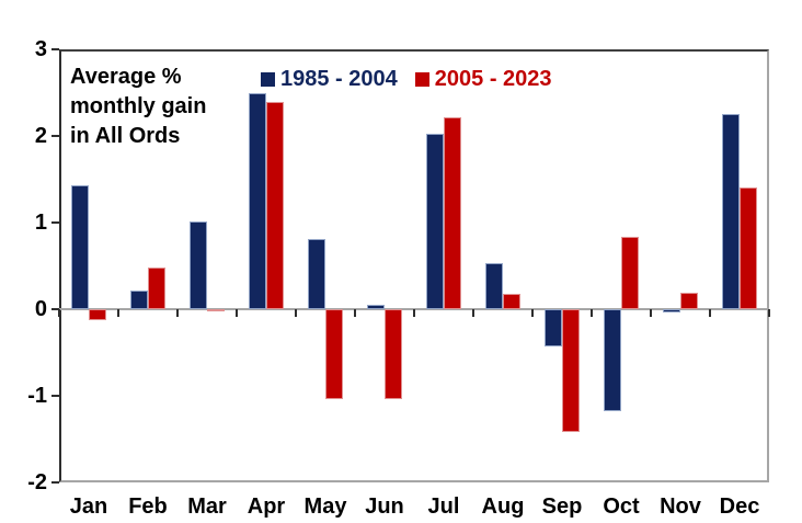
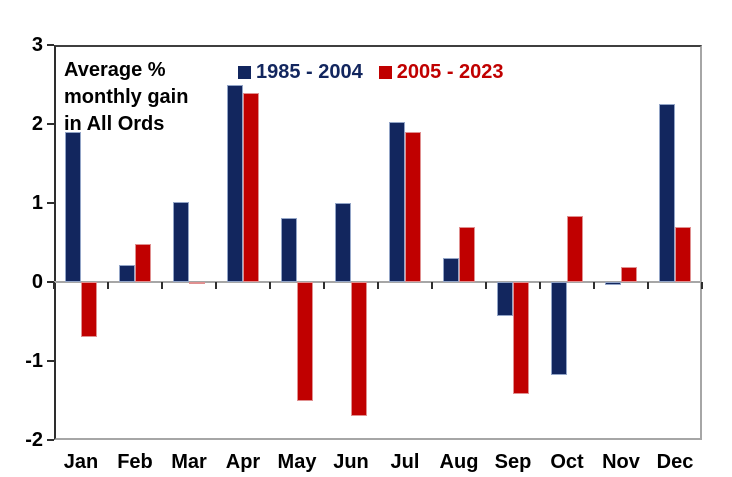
1985 - 2004/Jan: 1.4 -> 1.9
2005 - 2023/Jan: -0.1 -> -0.7
2005 - 2023/May: -1.0 -> -1.5
1985 - 2004/Jun: 0.1 -> 1.0
2005 - 2023/Jun: -1.0 -> -1.7
2005 - 2023/Jul: 2.2 -> 1.9
1985 - 2004/Aug: 0.5 -> 0.3
2005 - 2023/Aug: 0.2 -> 0.7
2005 - 2023/Dec: 1.4 -> 0.7
